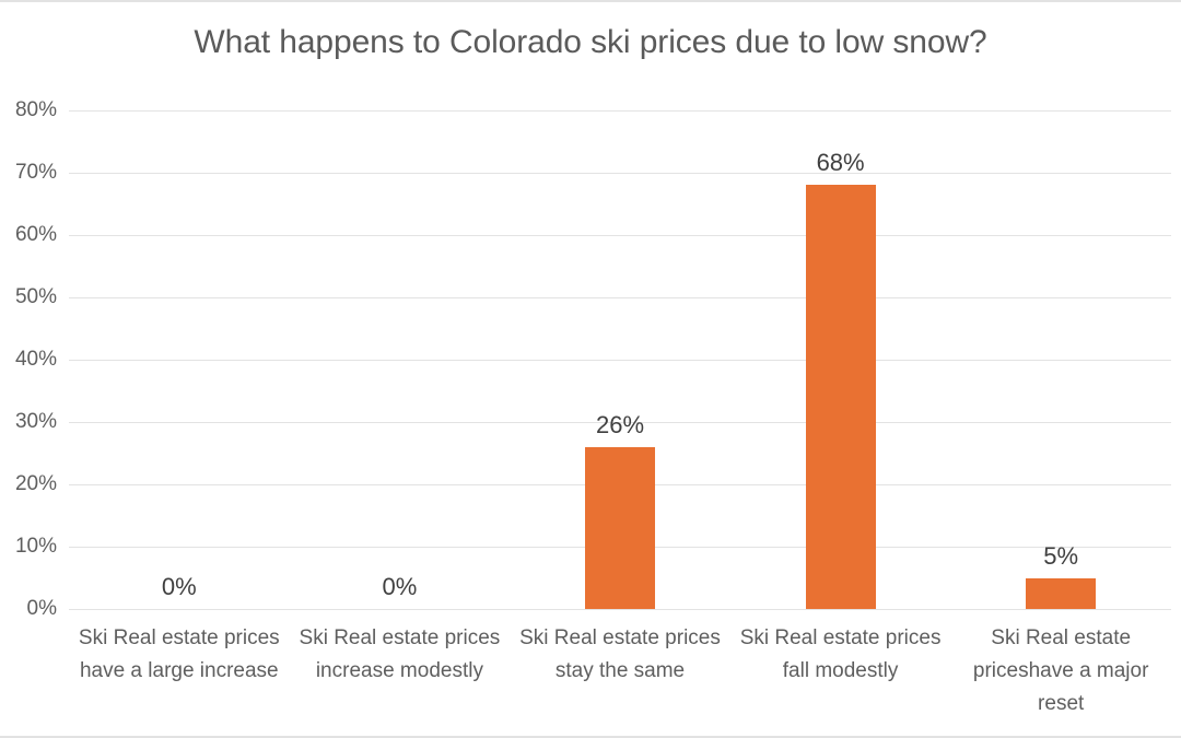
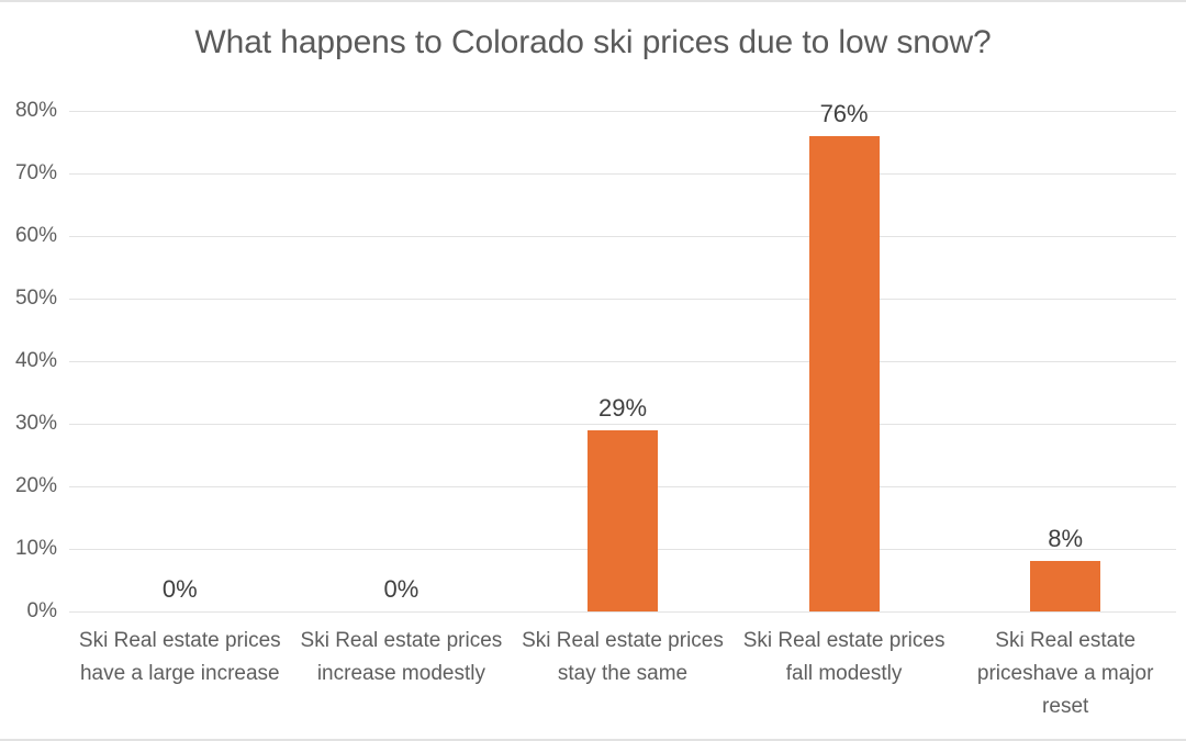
Ski Real estate prices stay the same: 26% -> 29%
Ski Real estate prices fall modestly: 68% -> 76%
Ski Real estate priceshave a major reset: 5% -> 8%
